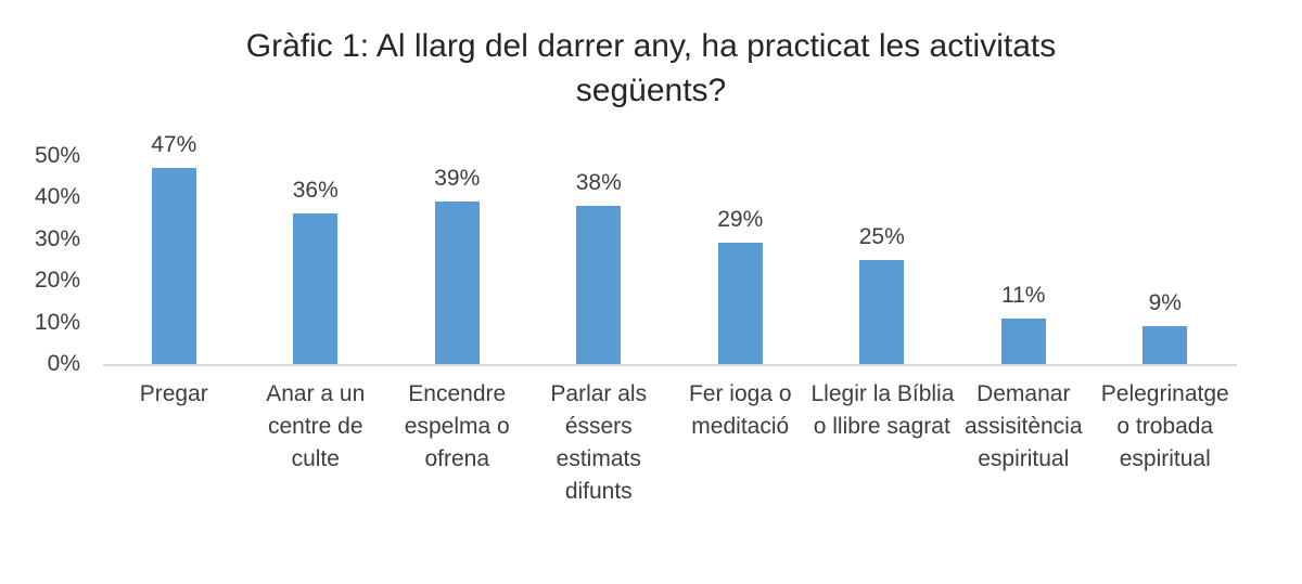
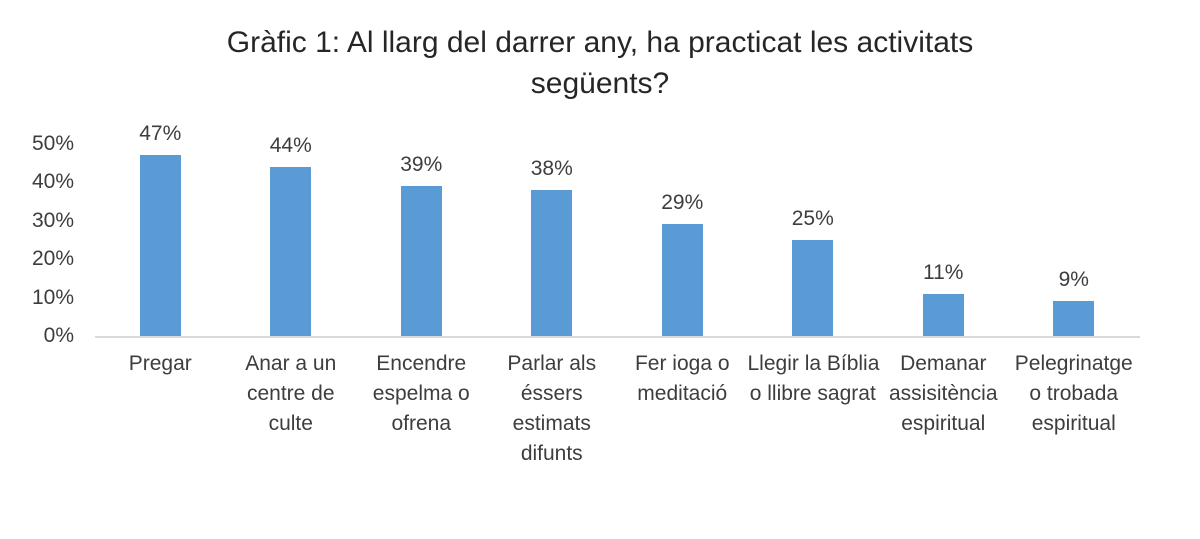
Anar a un centre de culte: 36% -> 44%
